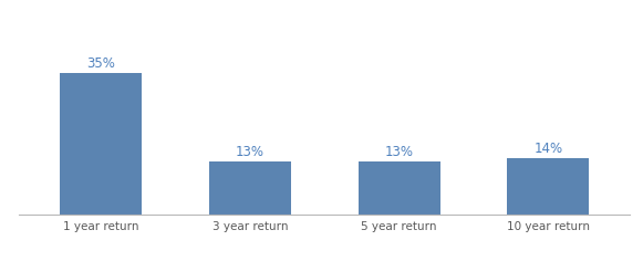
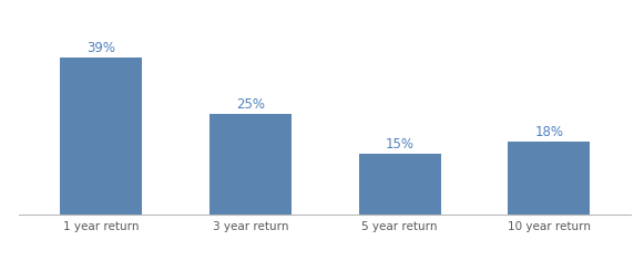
1 year return: 35% -> 39%
3 year return: 13% -> 25%
5 year return: 13% -> 15%
10 year return: 14% -> 18%
